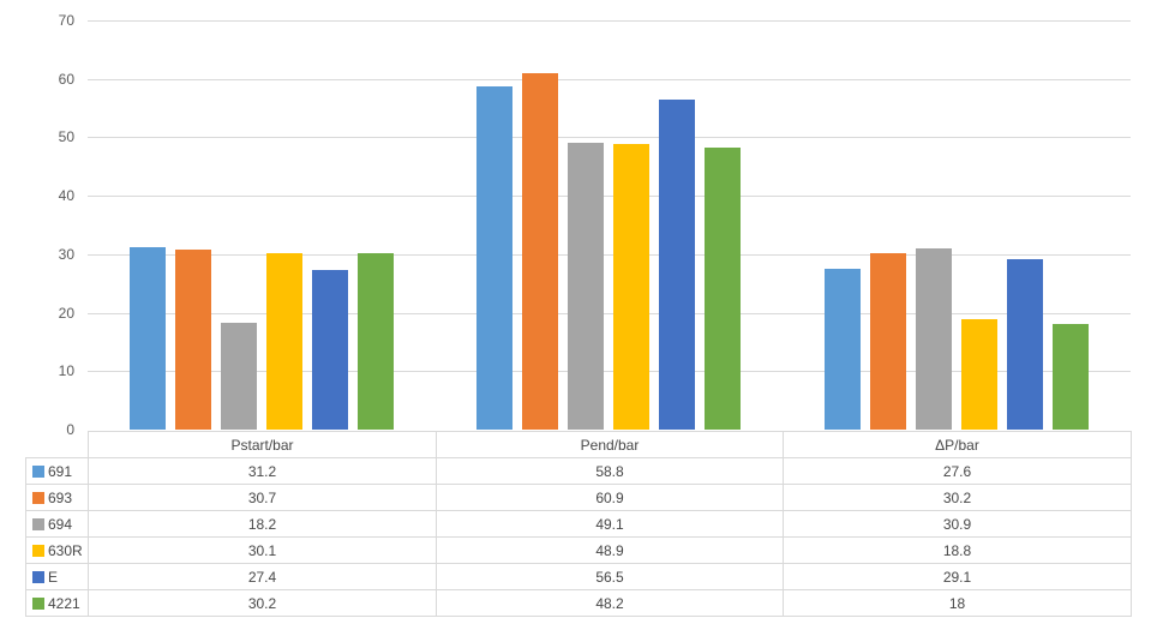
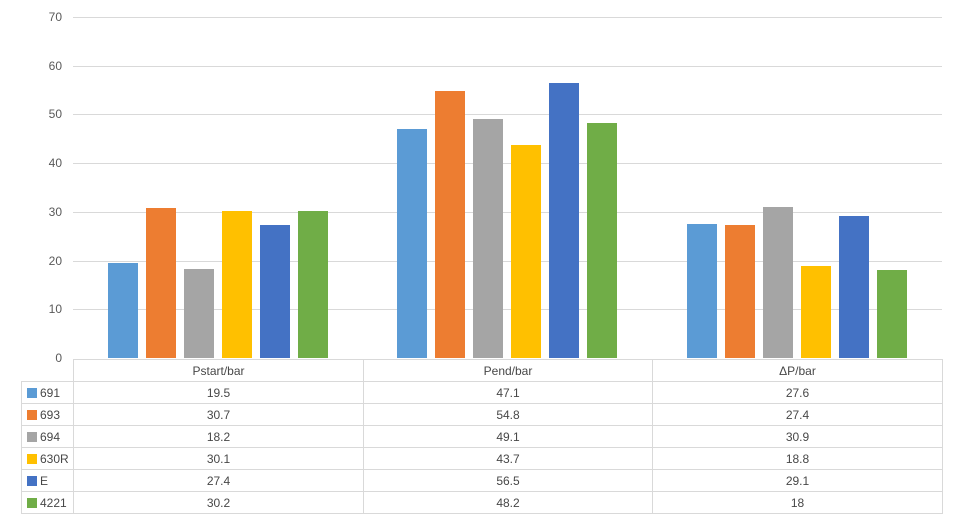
691/Pstart/bar: 31.2 -> 19.5
691/Pend/bar: 58.8 -> 47.1
693/Pend/bar: 60.9 -> 54.8
630R/Pend/bar: 48.9 -> 43.7
693/ΔP/bar: 30.2 -> 27.4
